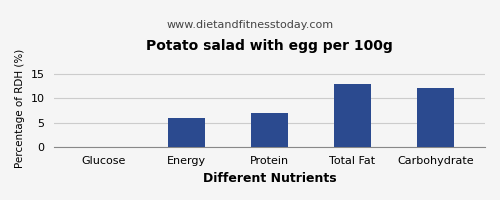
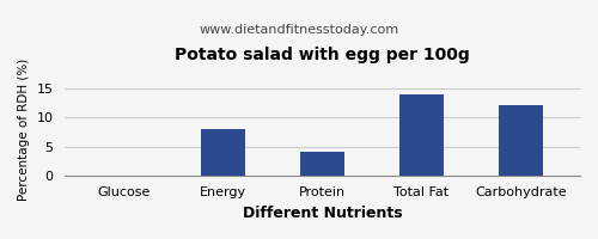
Energy: 6.0 -> 8.1
Protein: 7.0 -> 4.0
Total Fat: 13.0 -> 14.1
